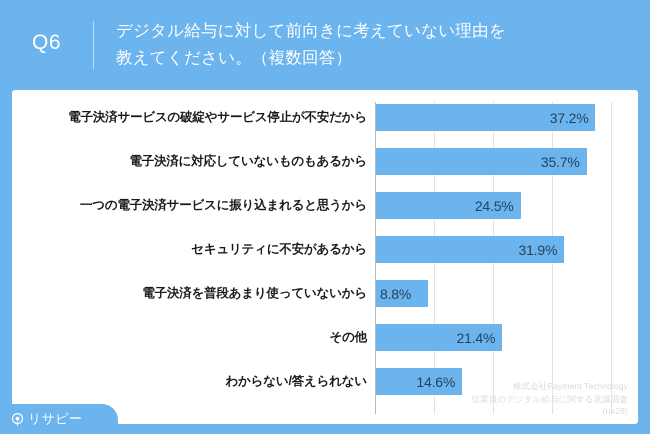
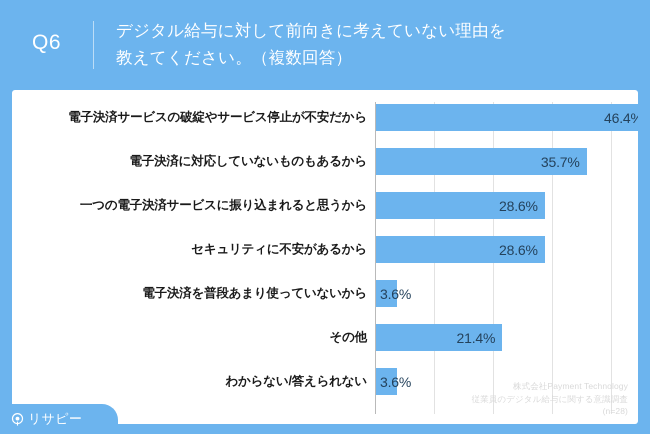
電子決済サービスの破綻やサービス停止が不安だから: 37.2% -> 46.4%
一つの電子決済サービスに振り込まれると思うから: 24.5% -> 28.6%
セキュリティに不安があるから: 31.9% -> 28.6%
電子決済を普段あまり使っていないから: 8.8% -> 3.6%
わからない/答えられない: 14.6% -> 3.6%
